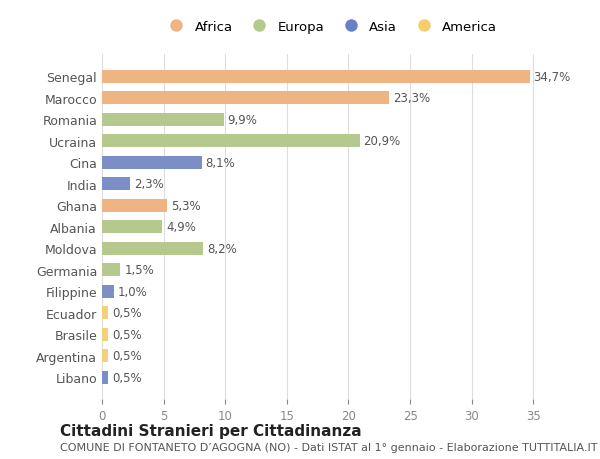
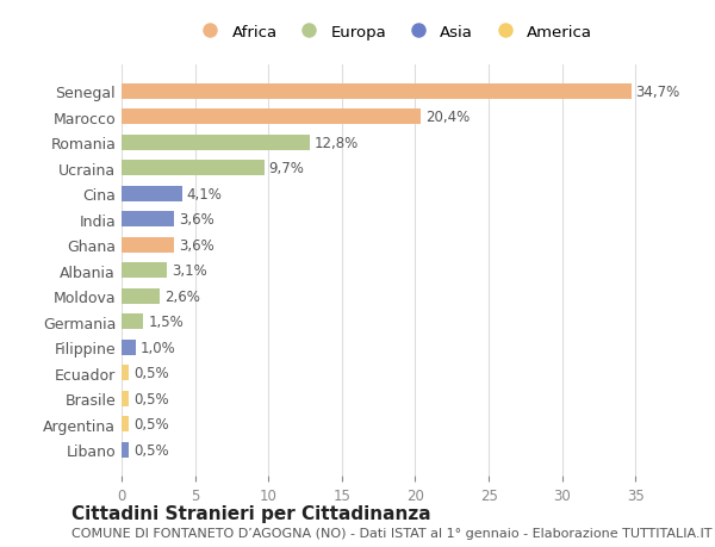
Marocco: 23,3% -> 20,4%
Romania: 9,9% -> 12,8%
Ucraina: 20,9% -> 9,7%
Cina: 8,1% -> 4,1%
India: 2,3% -> 3,6%
Ghana: 5,3% -> 3,6%
Albania: 4,9% -> 3,1%
Moldova: 8,2% -> 2,6%
